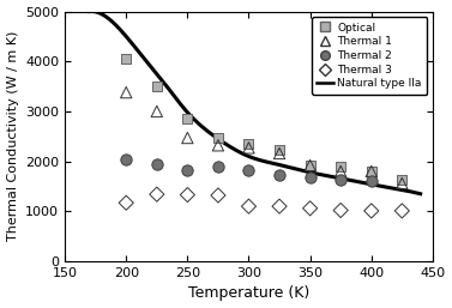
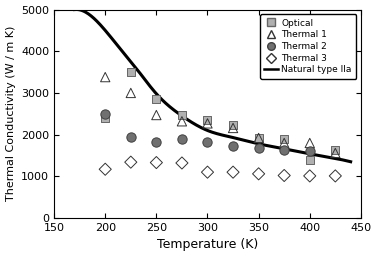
Optical/200: 4050 -> 2400
Thermal 2/200: 2050 -> 2500
Optical/400: 1800 -> 1400
